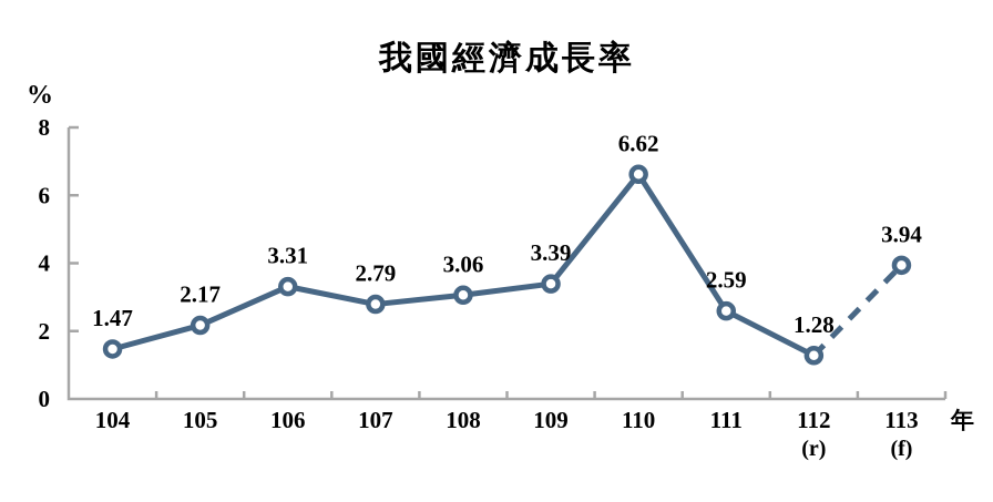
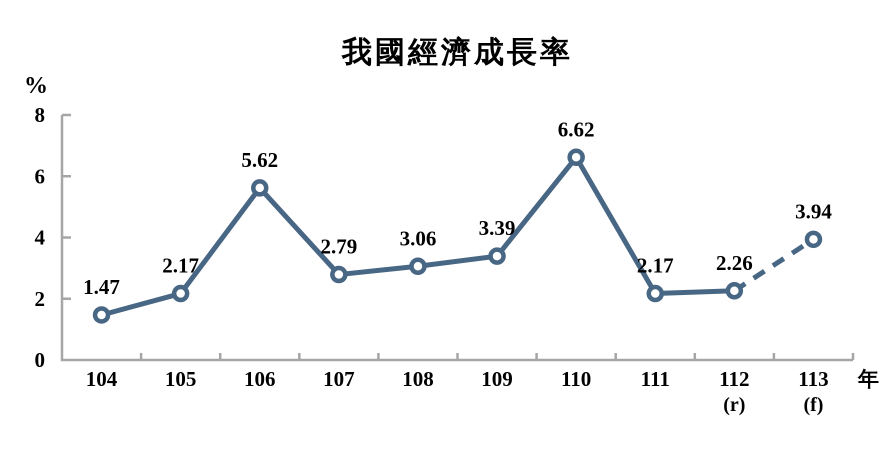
106: 3.31 -> 5.62
111: 2.59 -> 2.17
112: 1.28 -> 2.26
